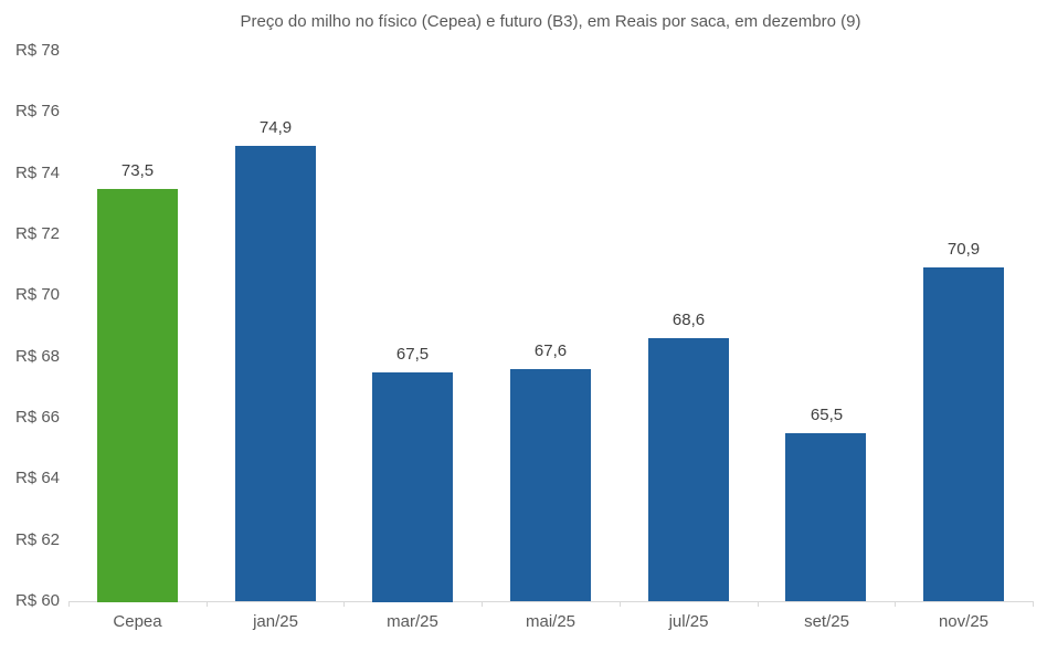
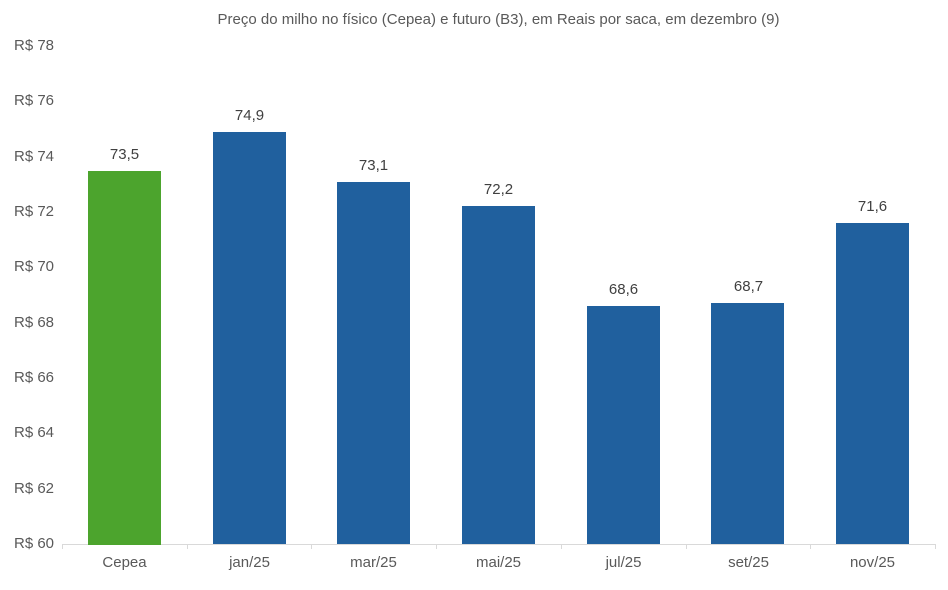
mar/25: 67,5 -> 73,1
mai/25: 67,6 -> 72,2
set/25: 65,5 -> 68,7
nov/25: 70,9 -> 71,6
